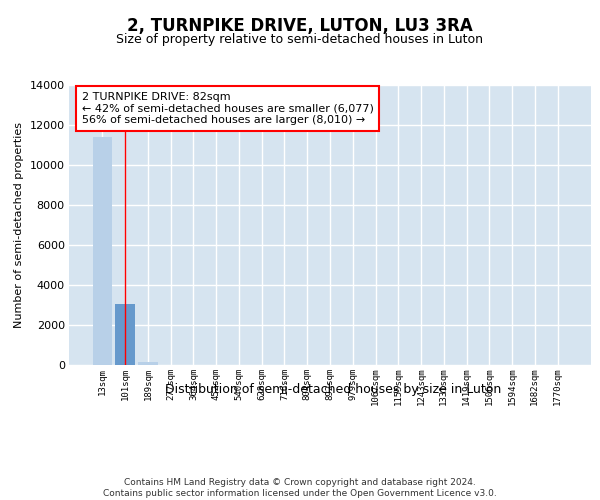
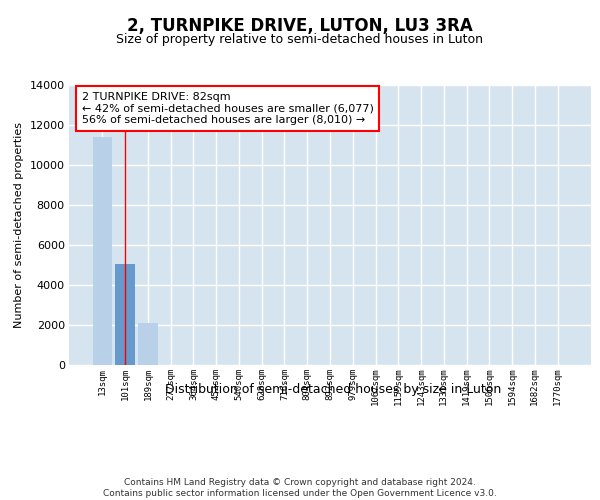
101sqm: 3050 -> 5050
189sqm: 150 -> 2100
